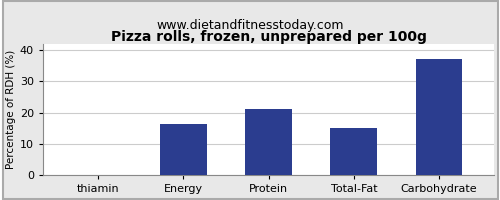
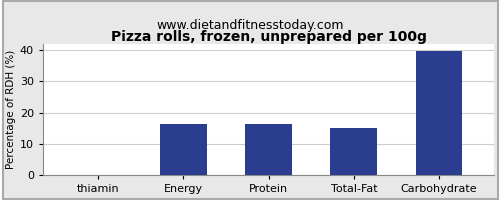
Protein: 21.0 -> 16.5
Carbohydrate: 37.0 -> 39.5
